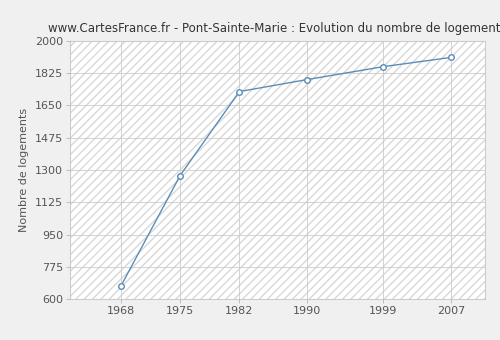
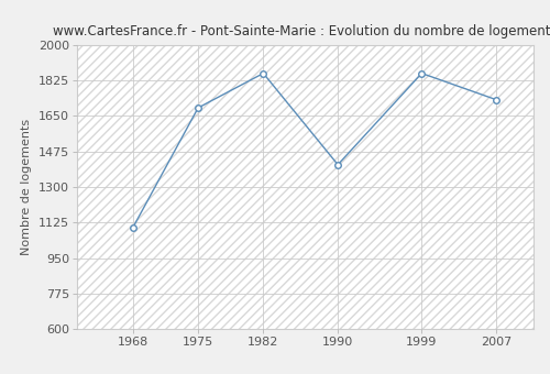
1968: 670 -> 1100
1975: 1270 -> 1690
1982: 1720 -> 1860
1990: 1790 -> 1410
2007: 1910 -> 1730
